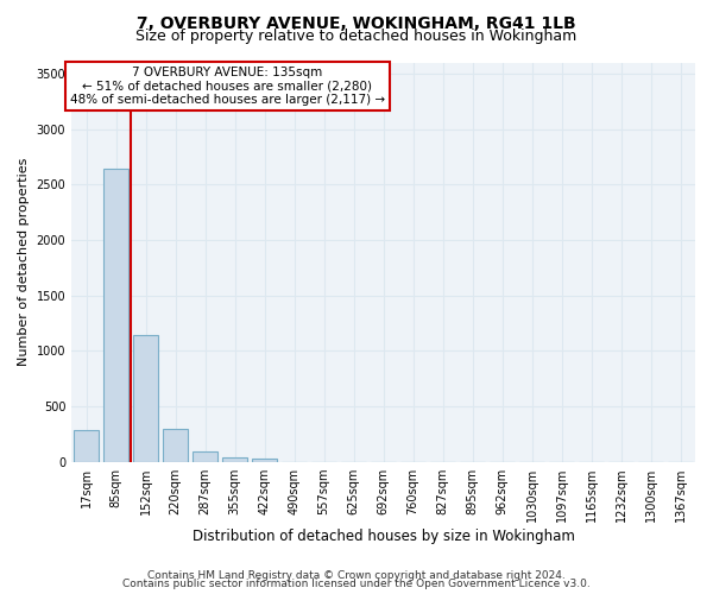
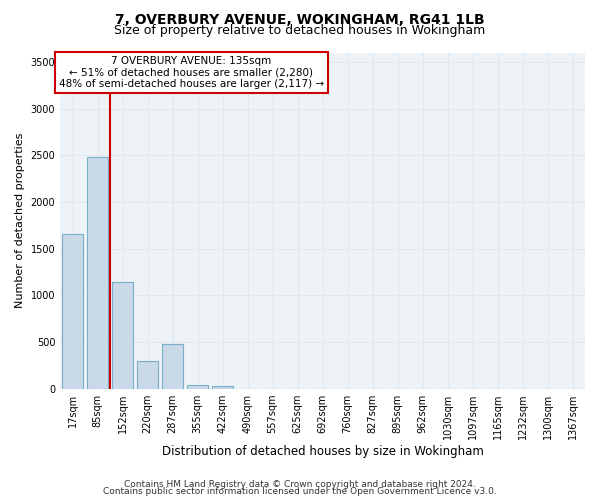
17sqm: 290 -> 1660
85sqm: 2640 -> 2480
287sqm: 100 -> 480
